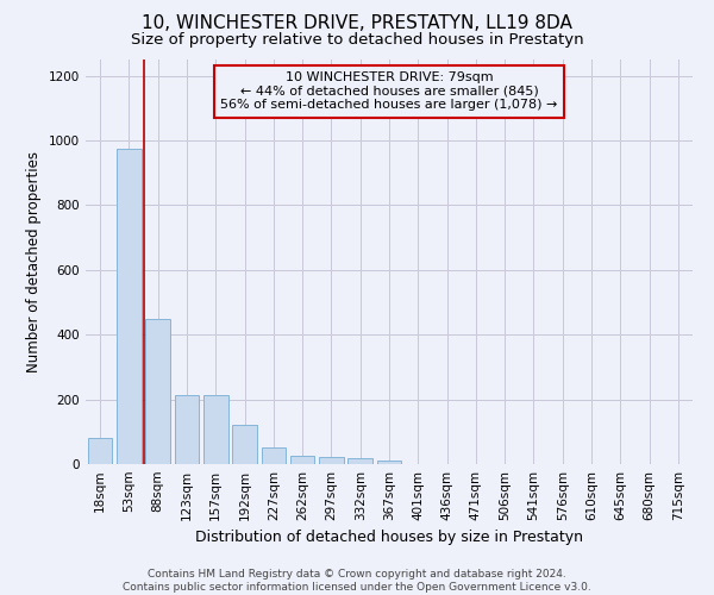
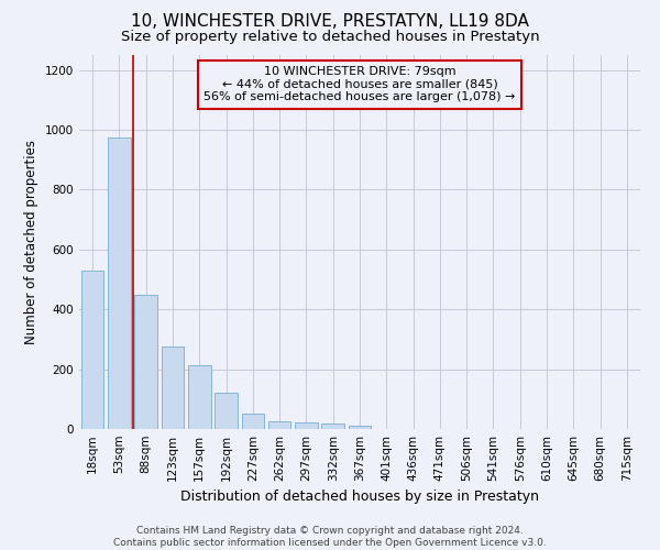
18sqm: 80 -> 530
123sqm: 215 -> 275
